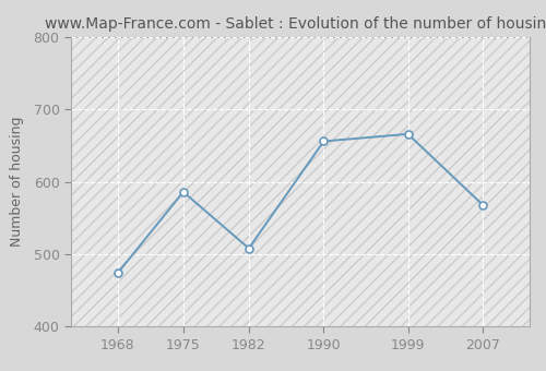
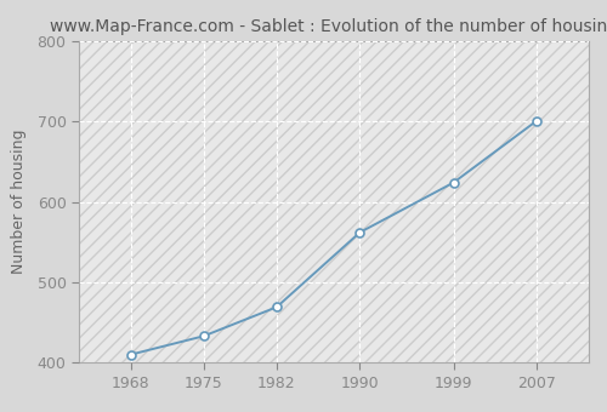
1968: 474 -> 410
1975: 586 -> 433
1982: 508 -> 469
1990: 656 -> 562
1999: 666 -> 624
2007: 568 -> 701
